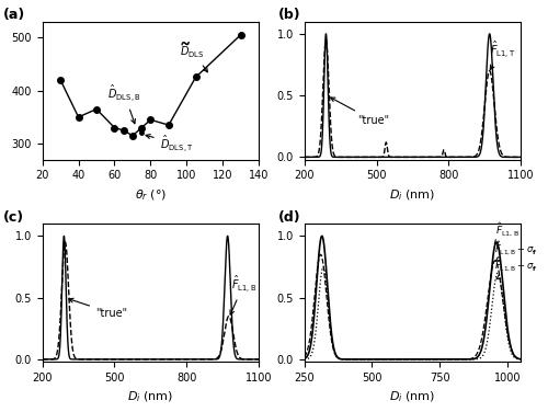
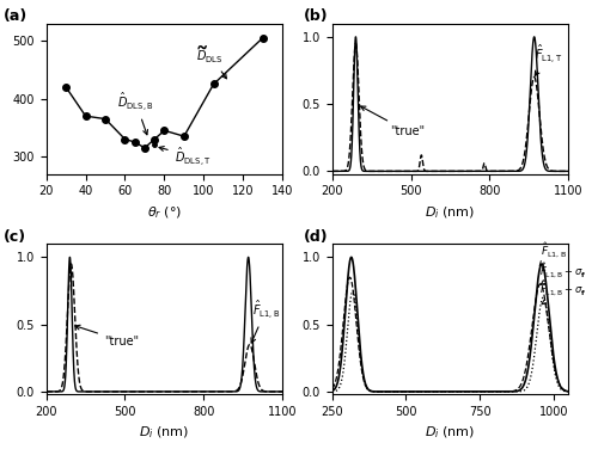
40: 350 -> 370
